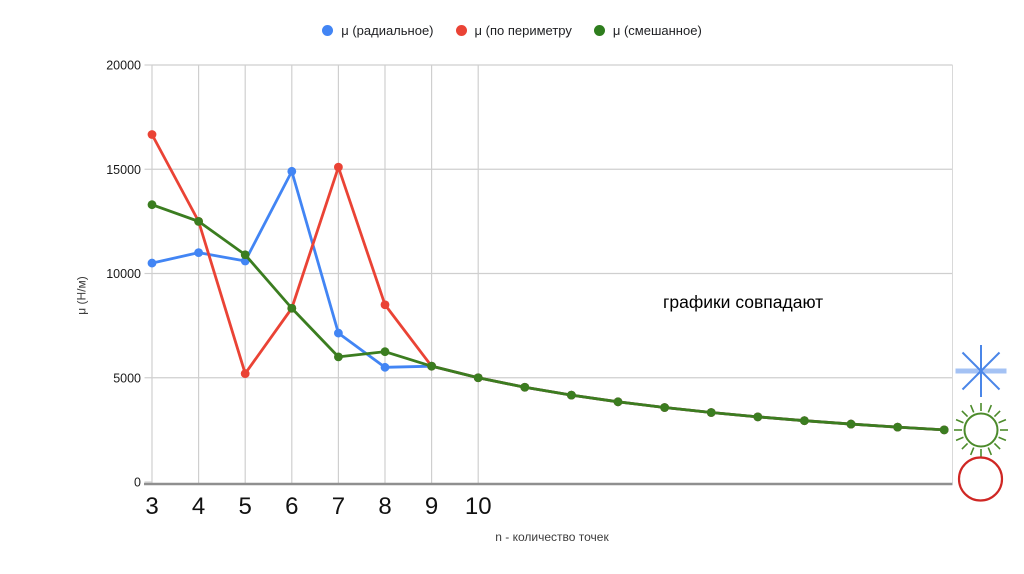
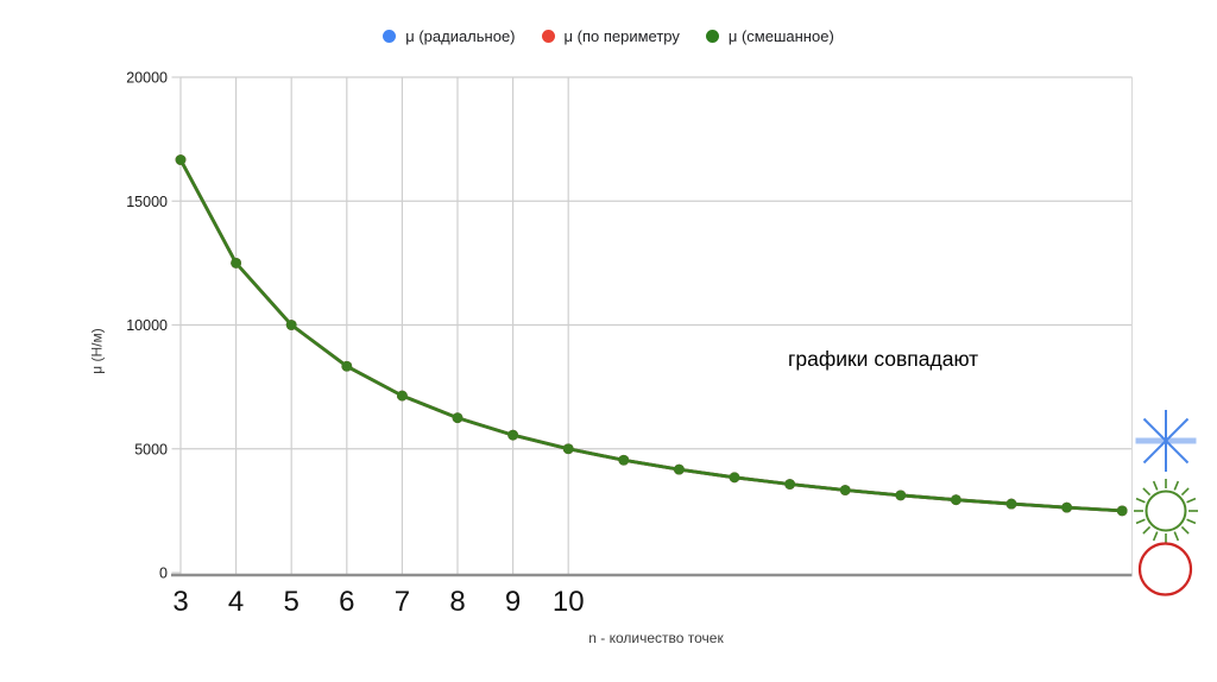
μ (радиальное)/3: 10500 -> 16700
μ (смешанное)/3: 13300 -> 16700
μ (радиальное)/4: 11000 -> 12500
μ (радиальное)/5: 10600 -> 10000
μ (по периметру/5: 5200 -> 10000
μ (смешанное)/5: 10900 -> 10000
μ (радиальное)/6: 14900 -> 8300
μ (по периметру/7: 15100 -> 7100
μ (смешанное)/7: 6000 -> 7100
μ (радиальное)/8: 5500 -> 6200
μ (по периметру/8: 8500 -> 6200
